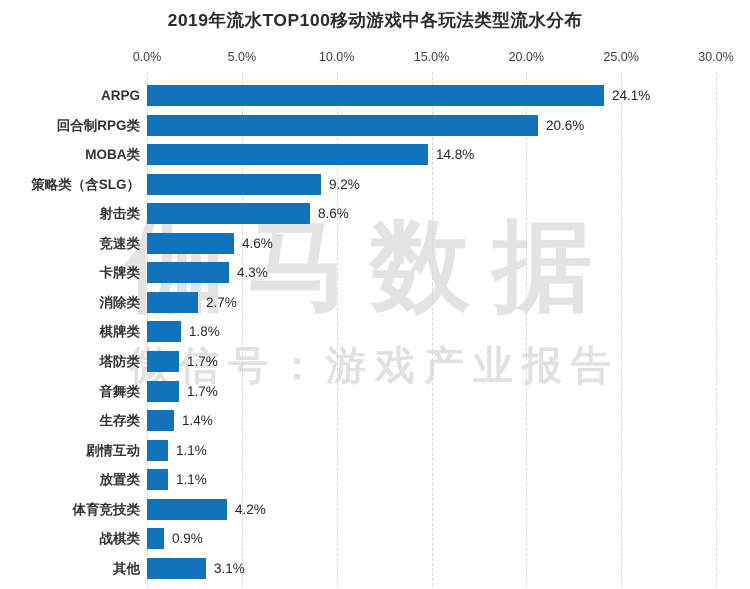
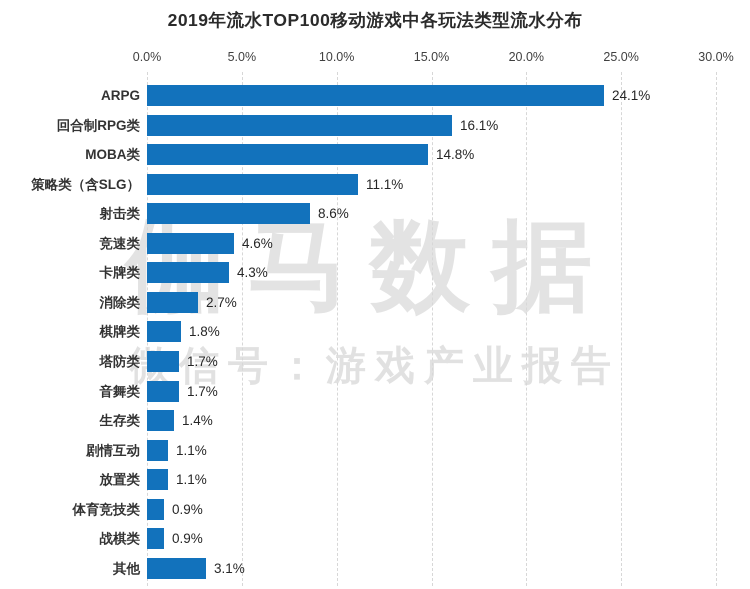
回合制RPG类: 20.6% -> 16.1%
策略类（含SLG）: 9.2% -> 11.1%
体育竞技类: 4.2% -> 0.9%
